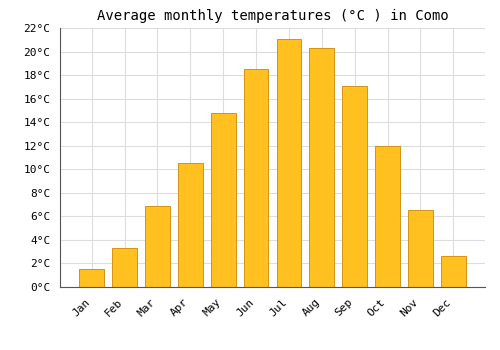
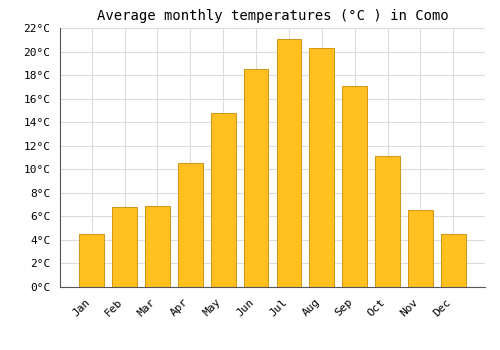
Jan: 1.5°C -> 4.5°C
Feb: 3.3°C -> 6.8°C
Oct: 12.0°C -> 11.1°C
Dec: 2.6°C -> 4.5°C
